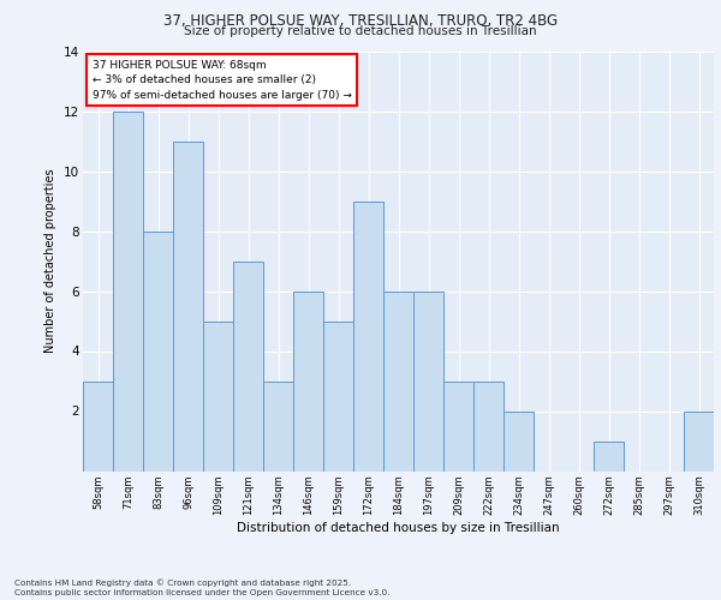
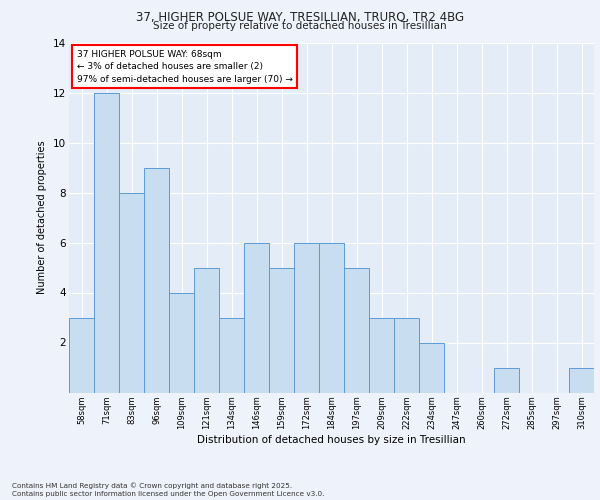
96sqm: 11 -> 9
109sqm: 5 -> 4
121sqm: 7 -> 5
172sqm: 9 -> 6
197sqm: 6 -> 5
310sqm: 2 -> 1
